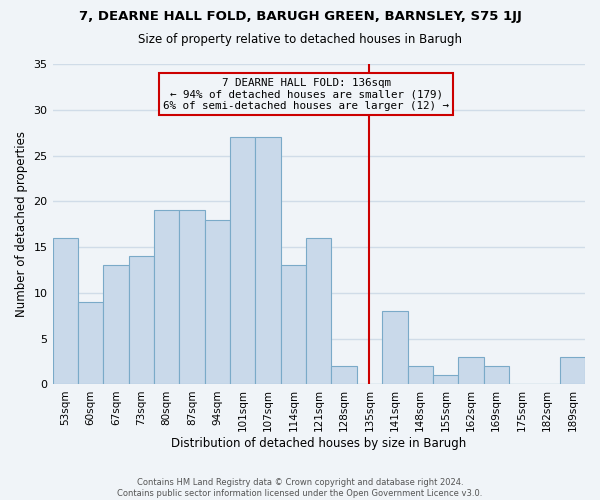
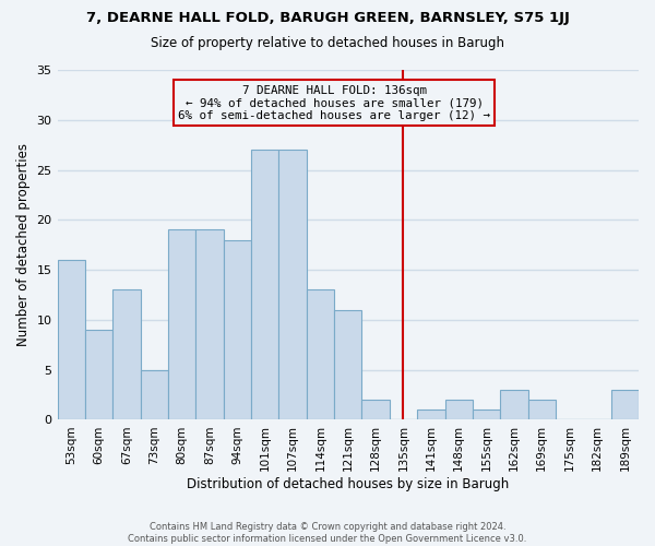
73sqm: 14 -> 5
121sqm: 16 -> 11
141sqm: 8 -> 1
